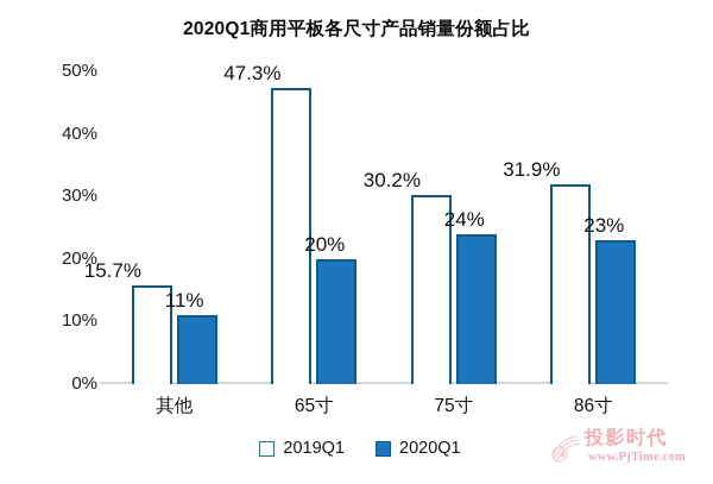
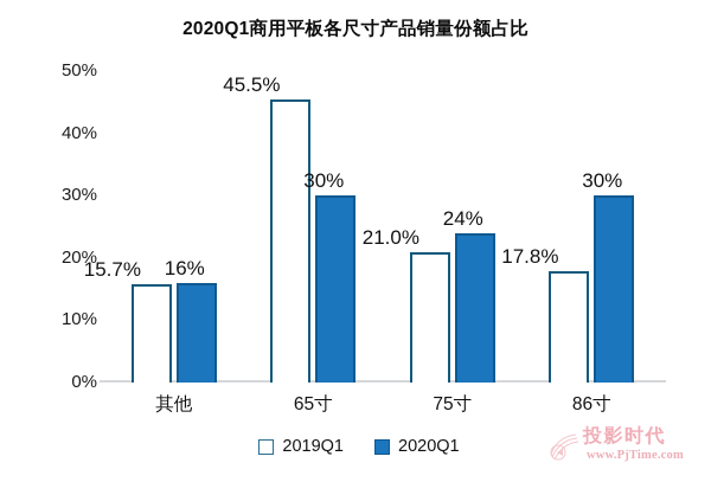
2020Q1/其他: 11% -> 16%
2019Q1/65寸: 47.3% -> 45.5%
2020Q1/65寸: 20% -> 30%
2019Q1/75寸: 30.2% -> 21.0%
2019Q1/86寸: 31.9% -> 17.8%
2020Q1/86寸: 23% -> 30%
